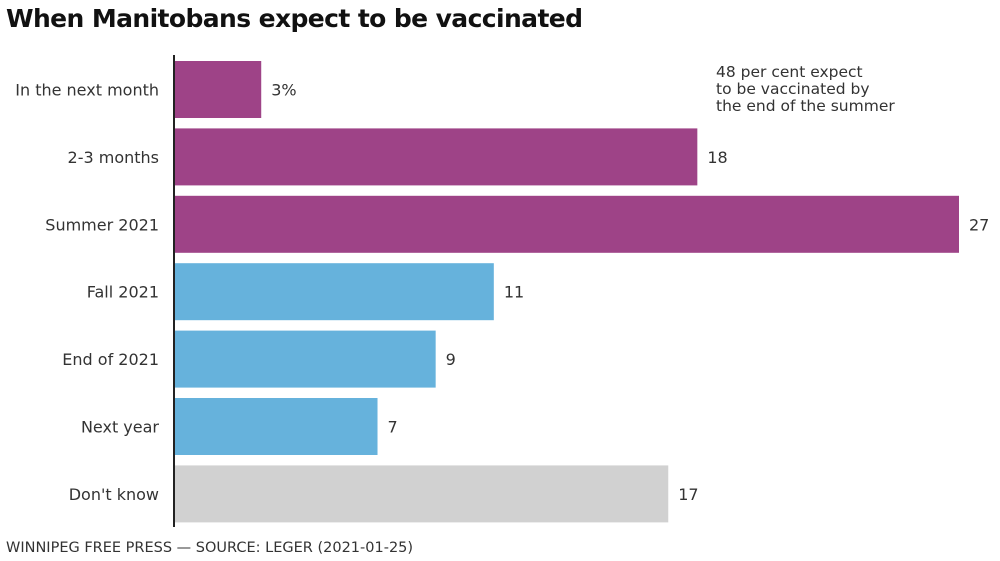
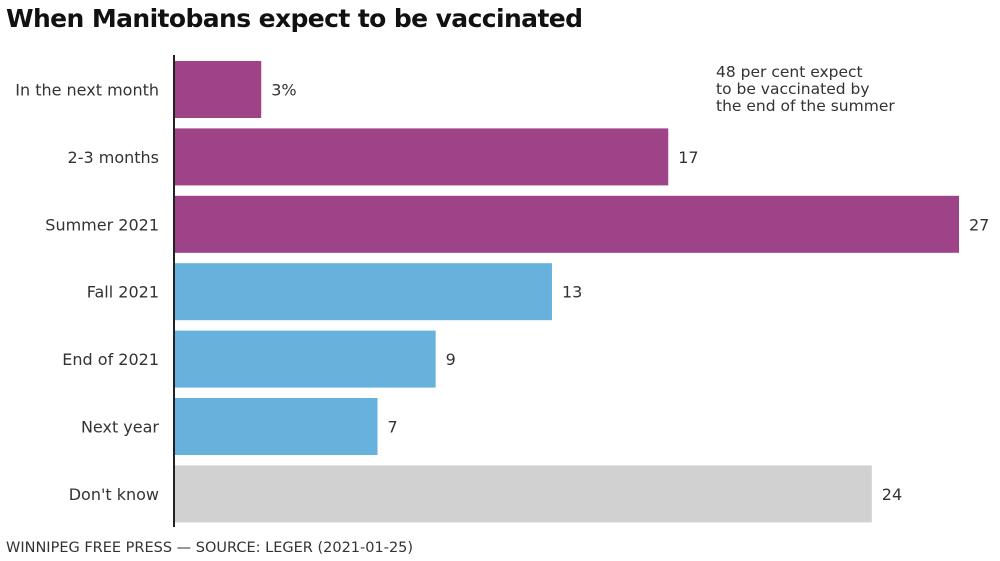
2-3 months: 18 -> 17
Fall 2021: 11 -> 13
Don't know: 17 -> 24
